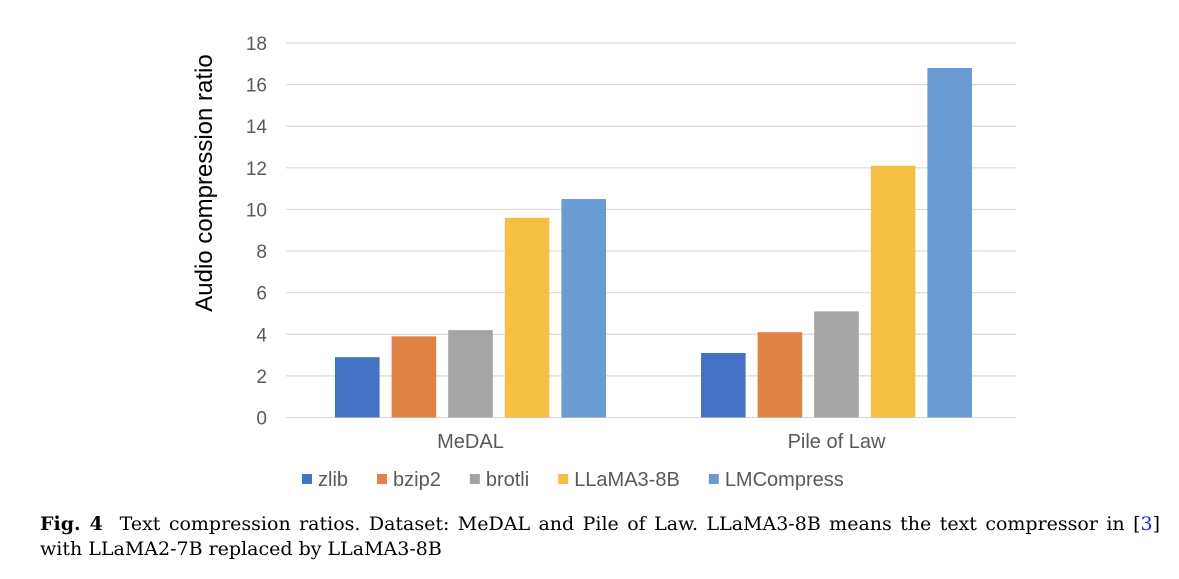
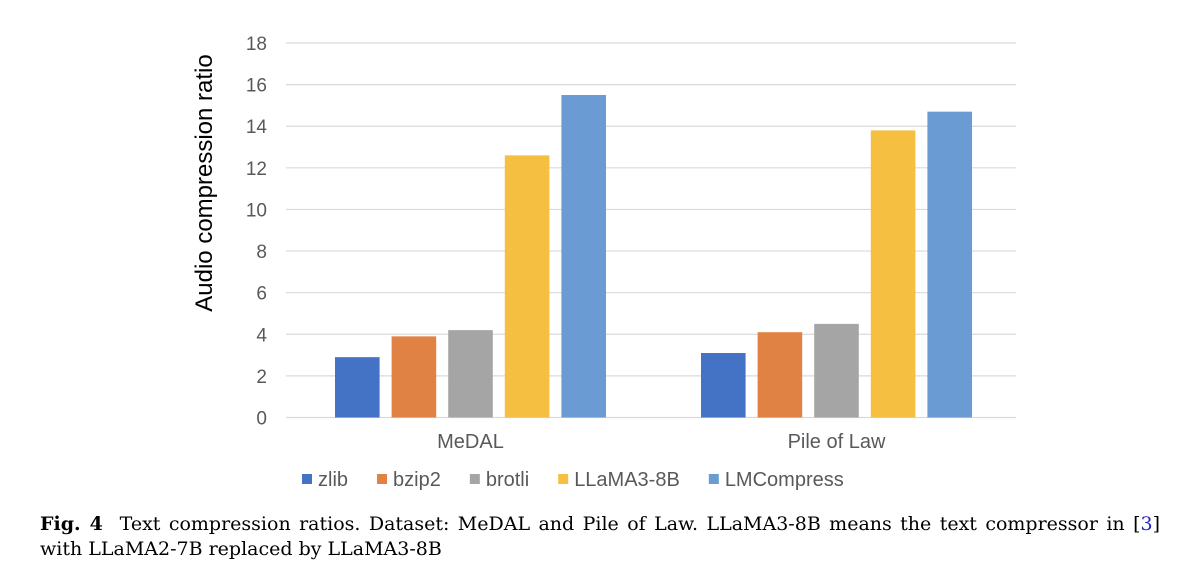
LLaMA3-8B/MeDAL: 9.6 -> 12.6
LMCompress/MeDAL: 10.5 -> 15.5
brotli/Pile of Law: 5.1 -> 4.5
LLaMA3-8B/Pile of Law: 12.1 -> 13.8
LMCompress/Pile of Law: 16.8 -> 14.7
